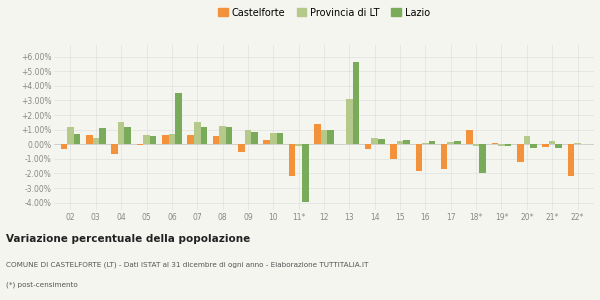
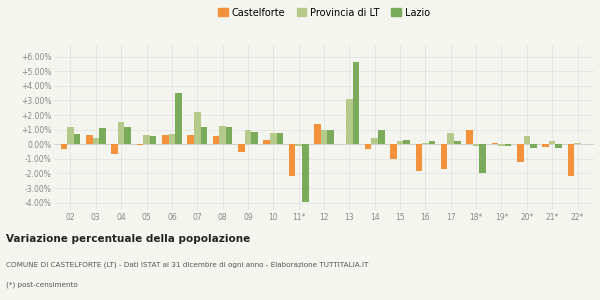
Provincia di LT/07: 1.6% -> 2.2%
Lazio/14: 0.3% -> 1.0%
Provincia di LT/17: 0.1% -> 0.8%
